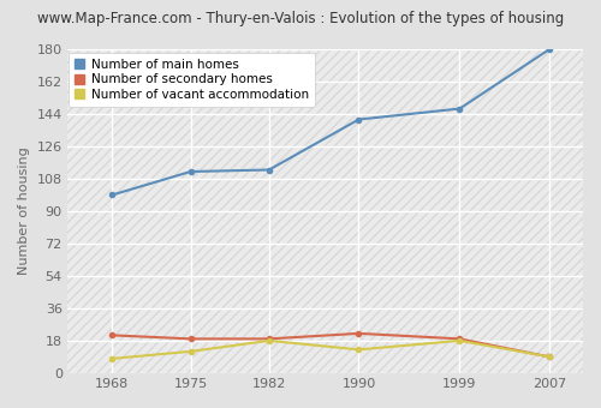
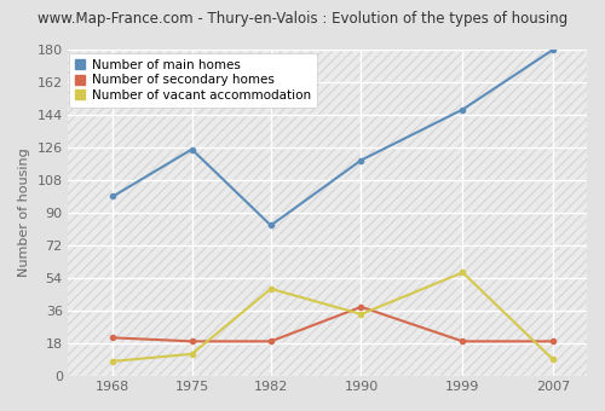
Number of main homes/1975: 112 -> 125
Number of main homes/1982: 113 -> 83
Number of vacant accommodation/1982: 18 -> 48
Number of main homes/1990: 141 -> 119
Number of secondary homes/1990: 22 -> 38
Number of vacant accommodation/1990: 13 -> 34
Number of vacant accommodation/1999: 18 -> 57
Number of secondary homes/2007: 9 -> 19
